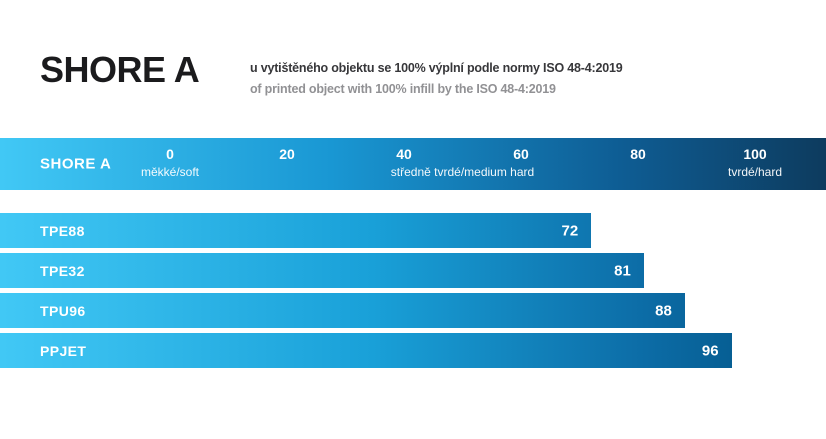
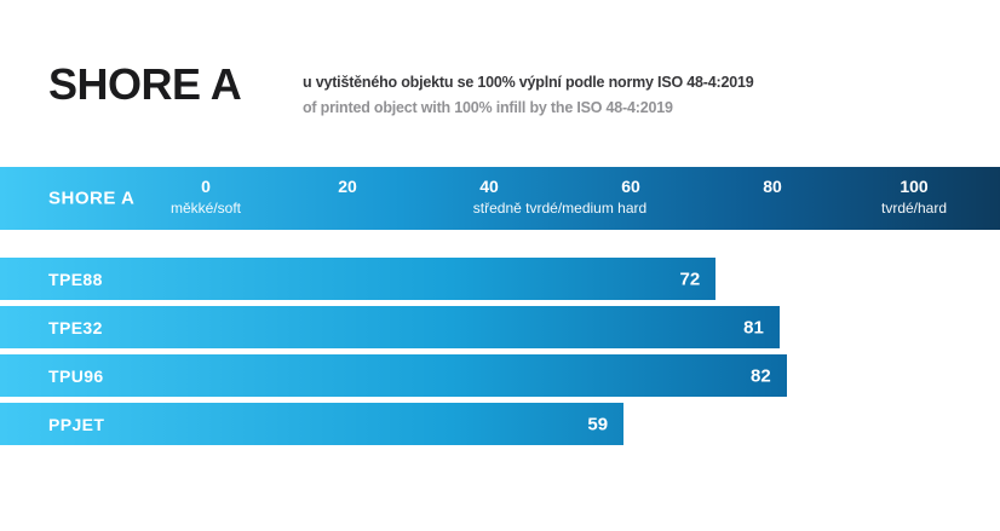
TPU96: 88 -> 82
PPJET: 96 -> 59
